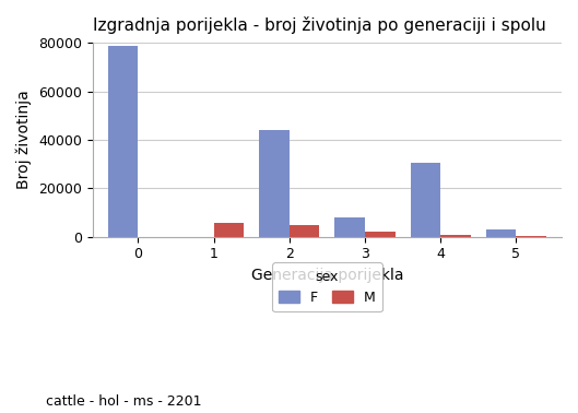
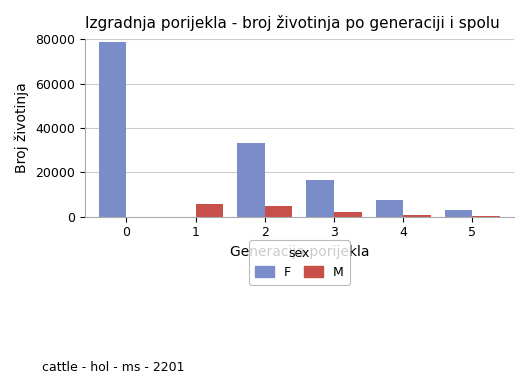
F/2: 44000 -> 33000
F/3: 8000 -> 16500
F/4: 30500 -> 7500
